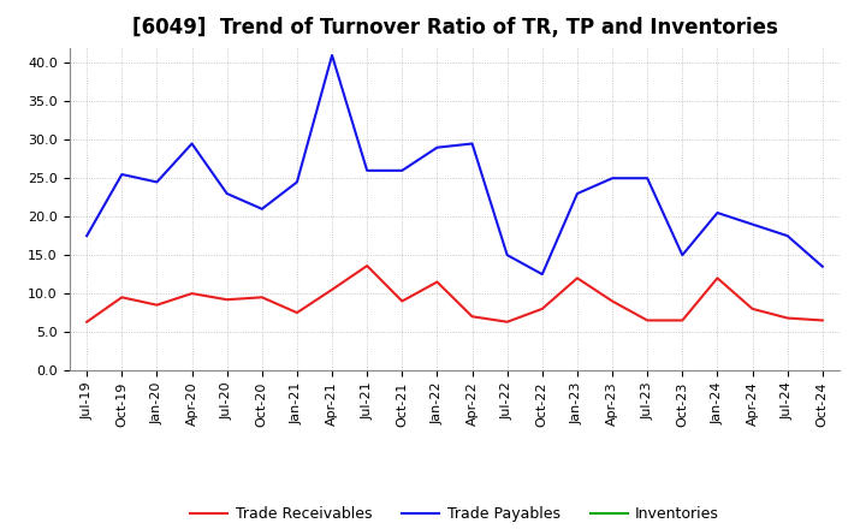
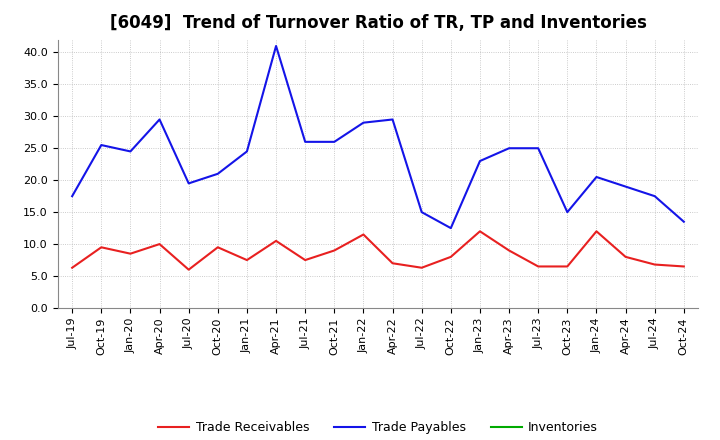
Trade Receivables/Jul-20: 9.2 -> 6.0
Trade Payables/Jul-20: 23.0 -> 19.5
Trade Receivables/Jul-21: 13.6 -> 7.5
